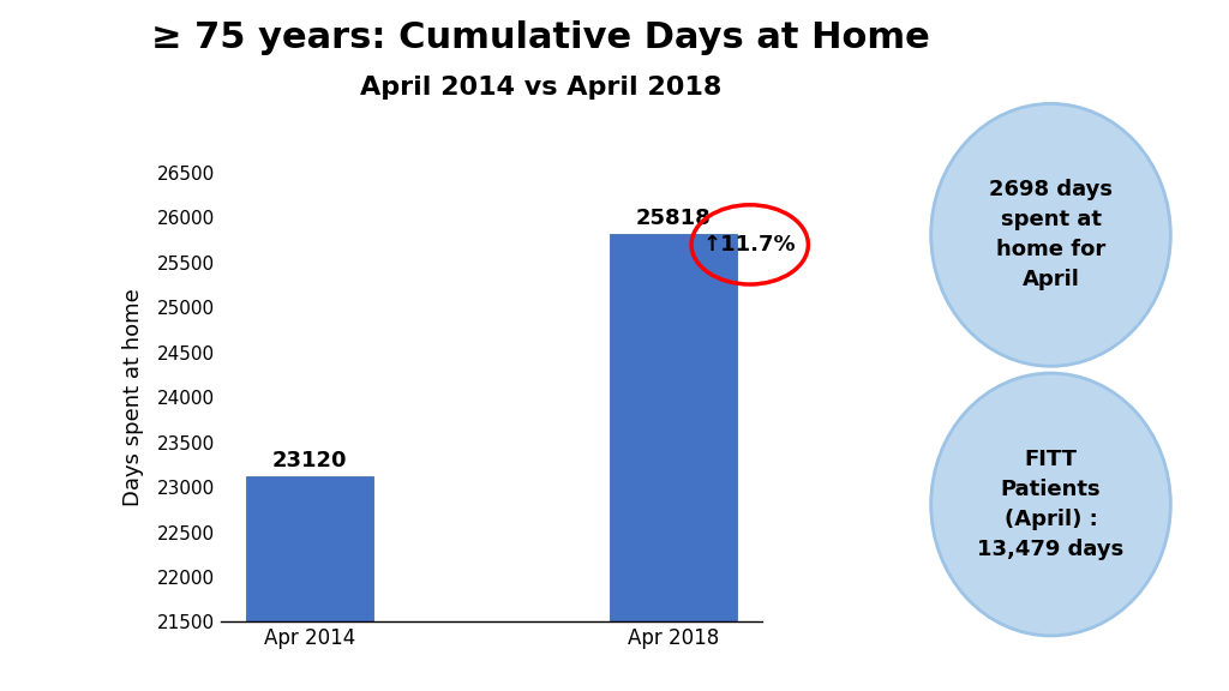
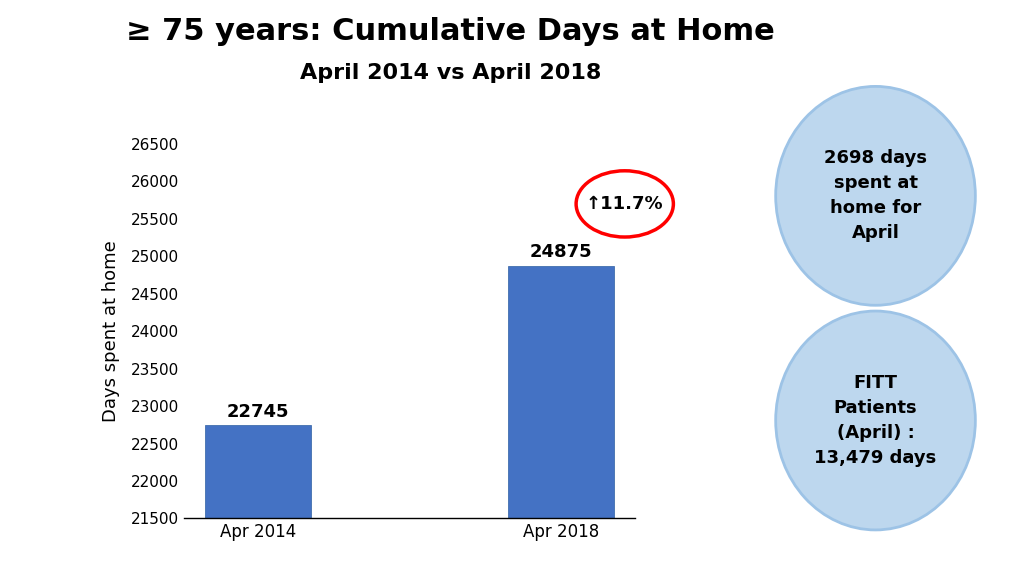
Apr 2014: 23120 -> 22745
Apr 2018: 25818 -> 24875
